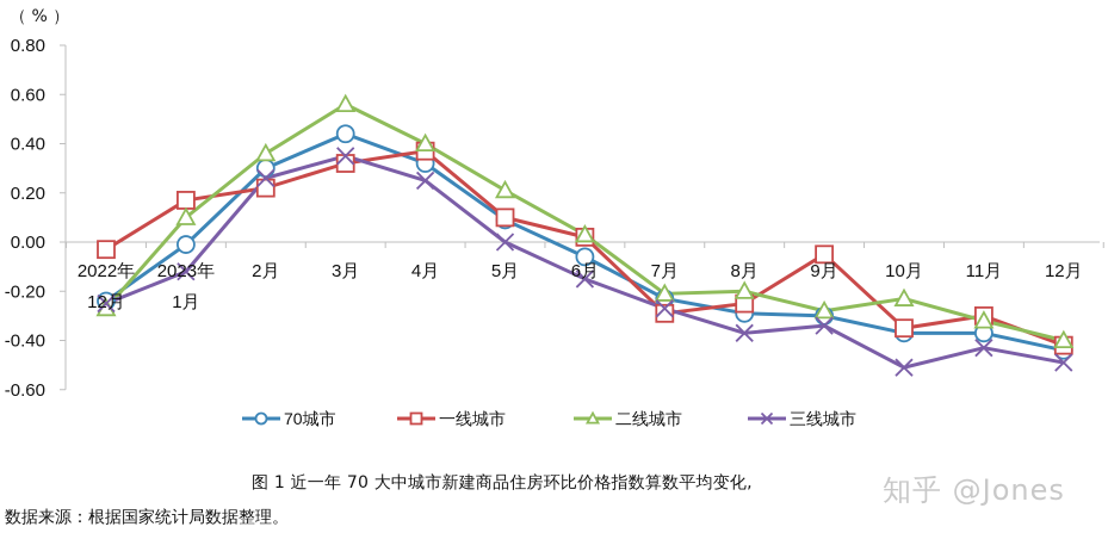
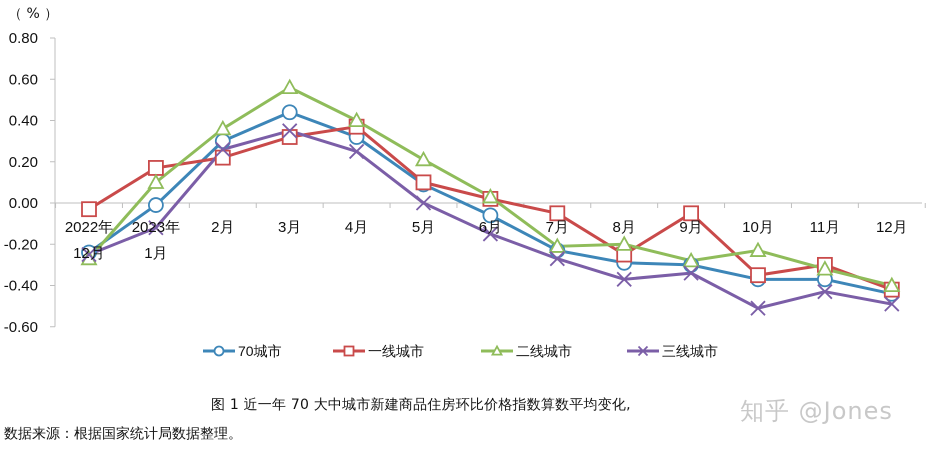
一线城市/7月: -0.29 -> -0.05
